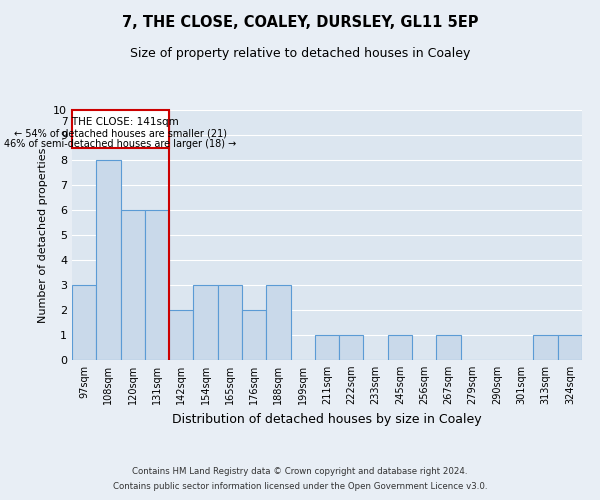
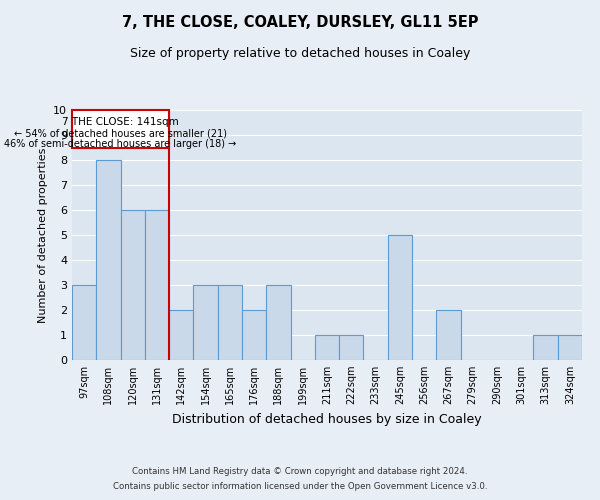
245sqm: 1 -> 5
267sqm: 1 -> 2
